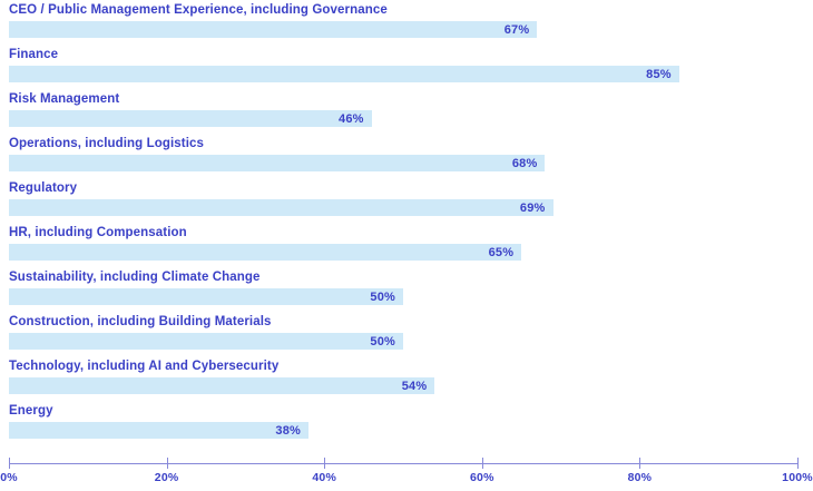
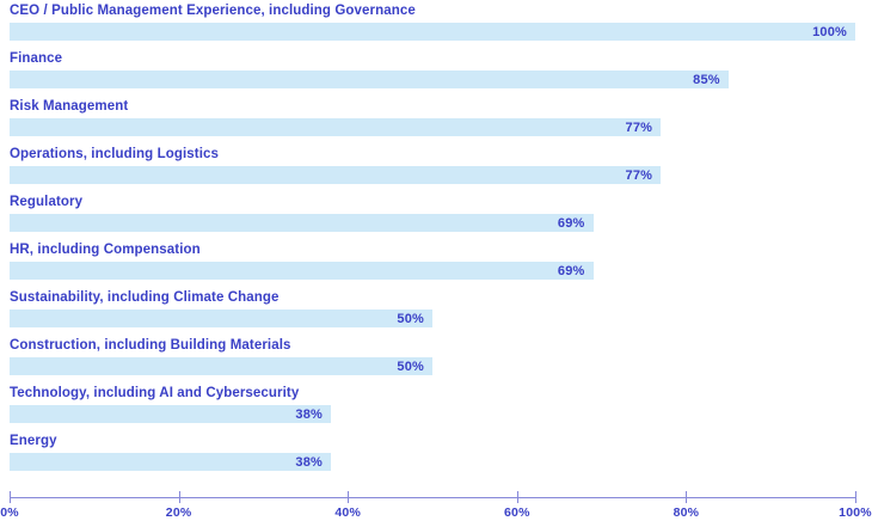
CEO / Public Management Experience, including Governance: 67% -> 100%
Risk Management: 46% -> 77%
Operations, including Logistics: 68% -> 77%
HR, including Compensation: 65% -> 69%
Technology, including AI and Cybersecurity: 54% -> 38%
